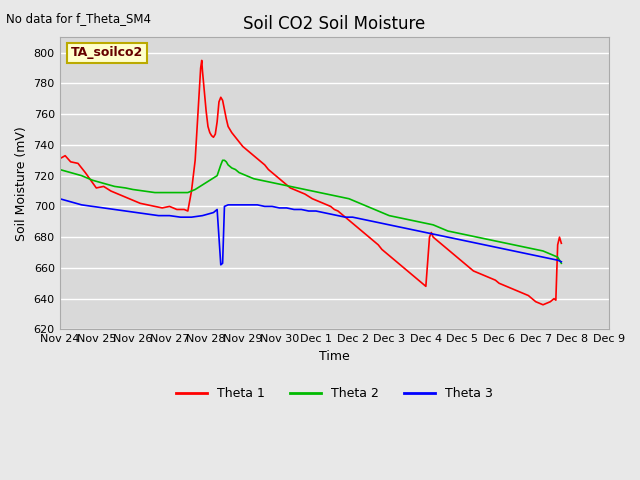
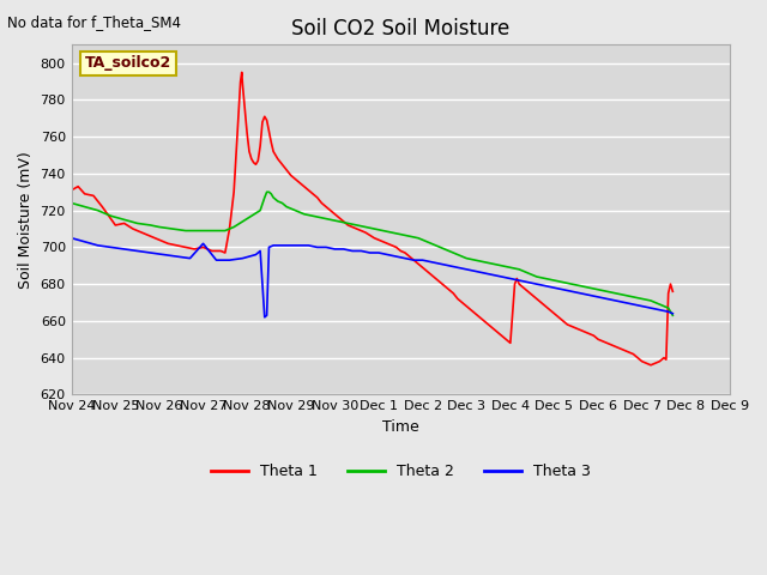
Theta 3/Nov 27: 694 -> 702
